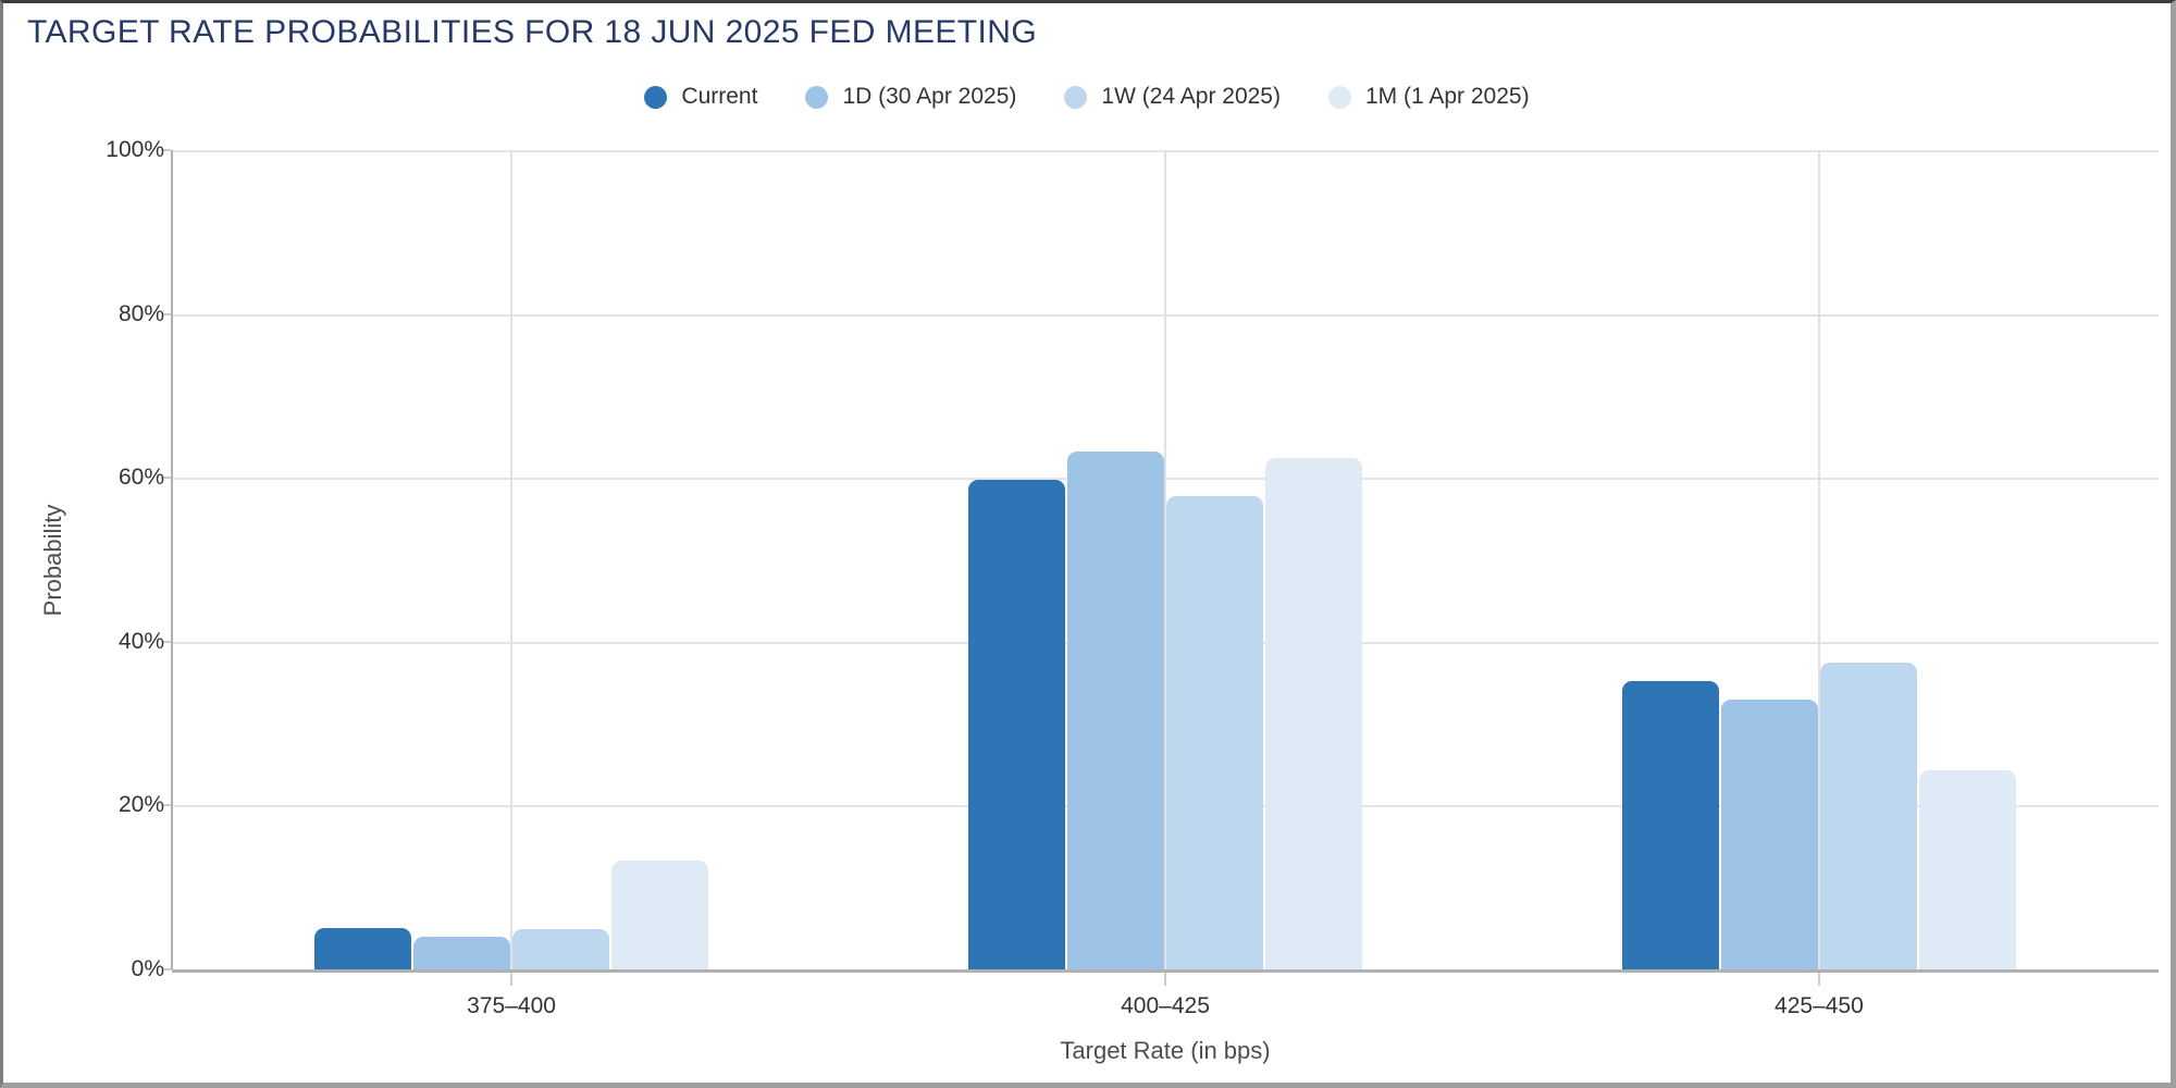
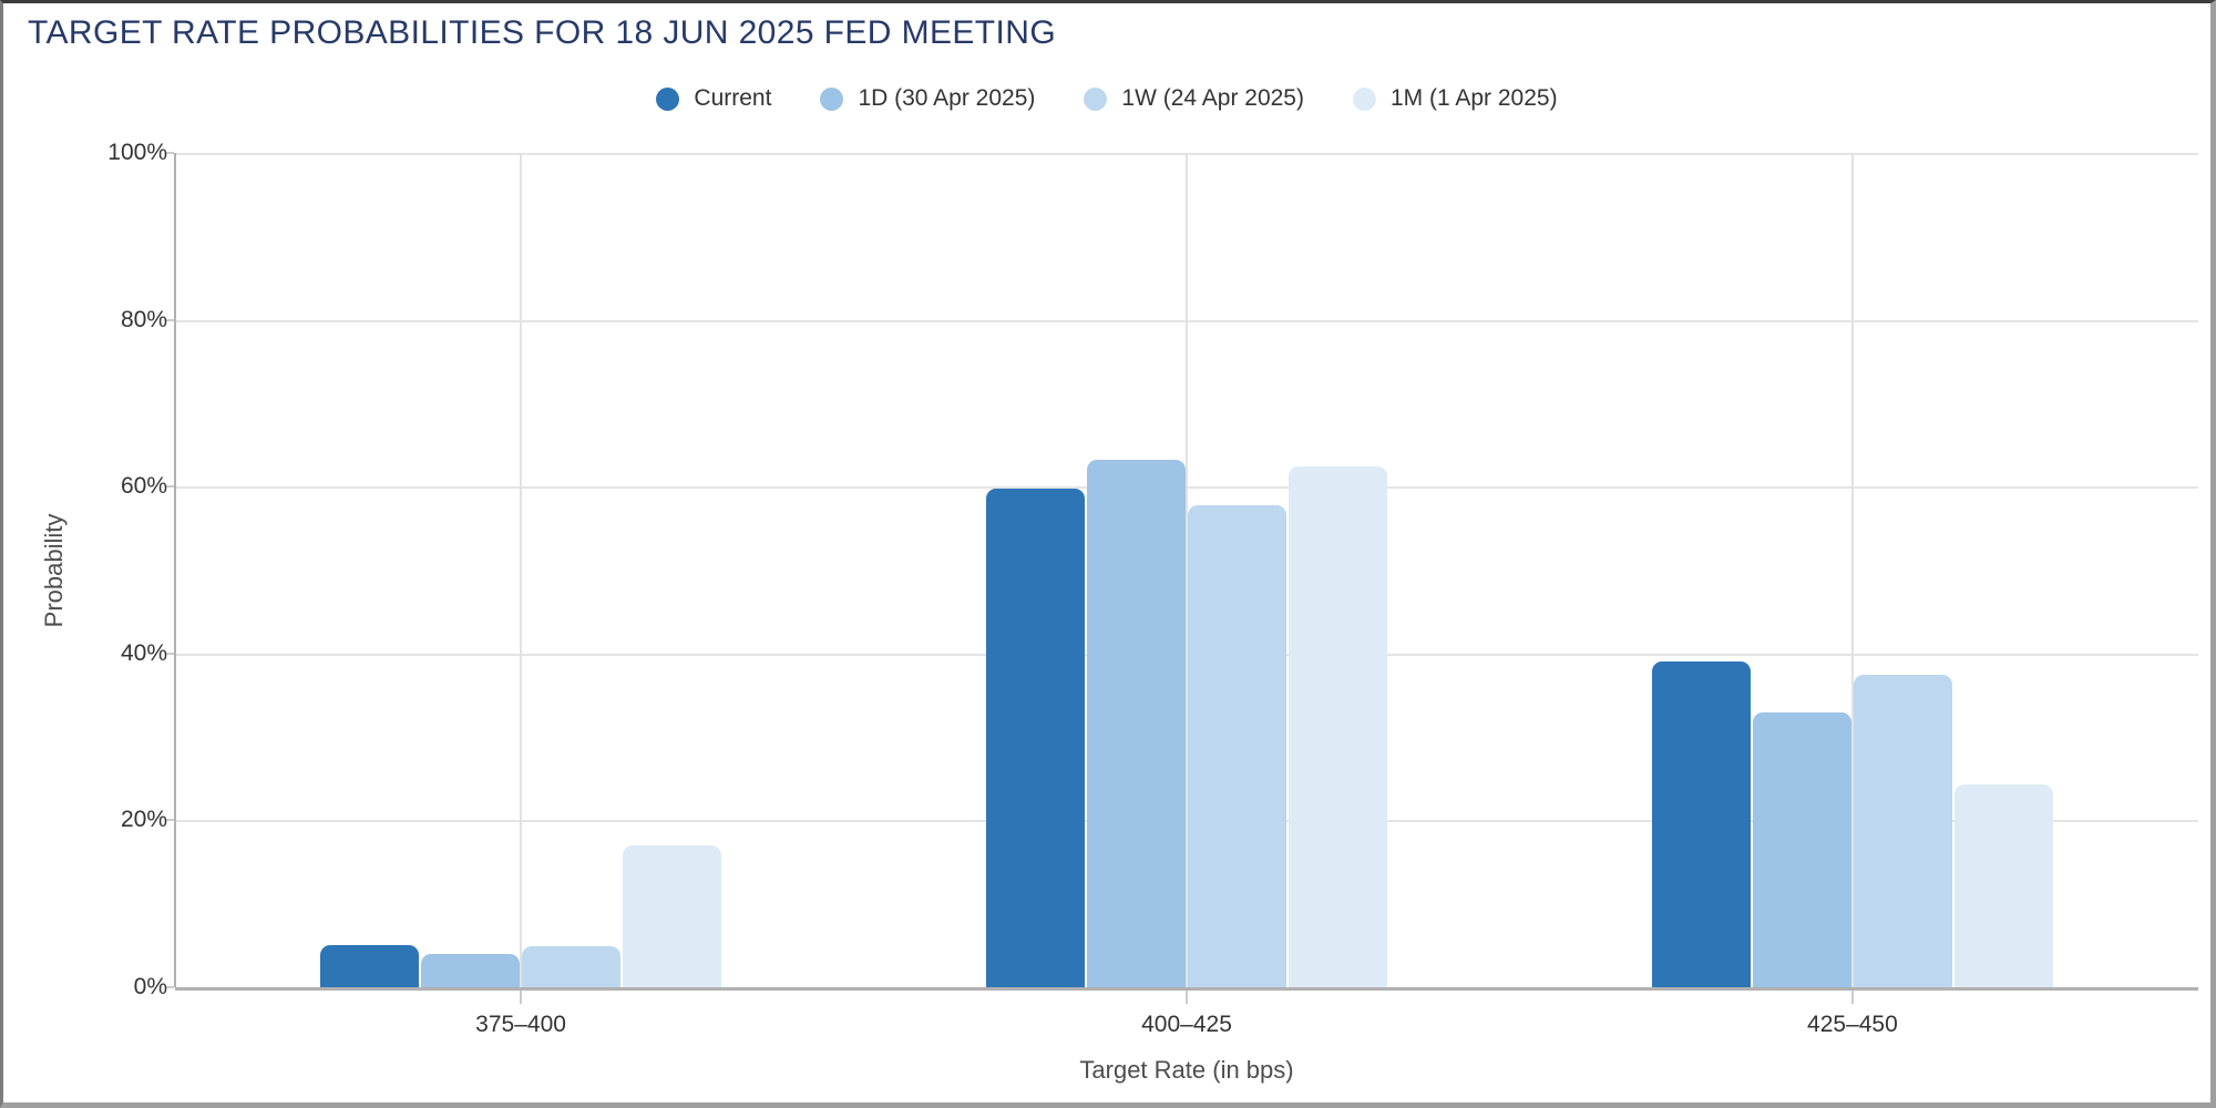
1M (1 Apr 2025)/375–400: 13% -> 17%
Current/425–450: 35% -> 39%
